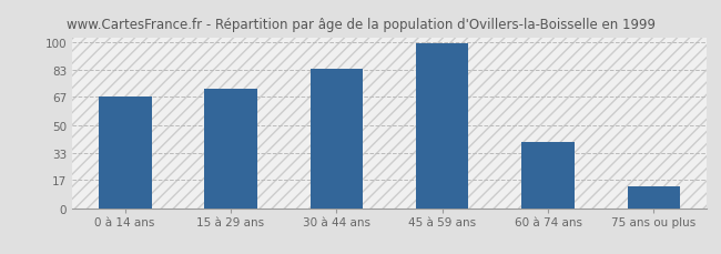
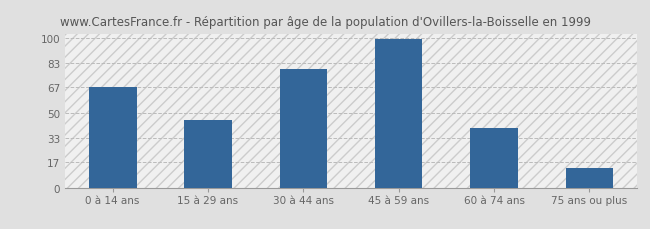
15 à 29 ans: 72 -> 45
30 à 44 ans: 84 -> 79
